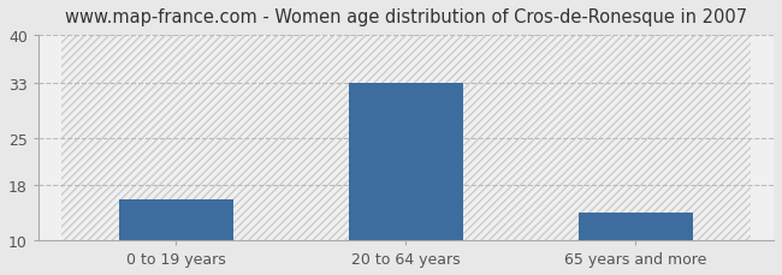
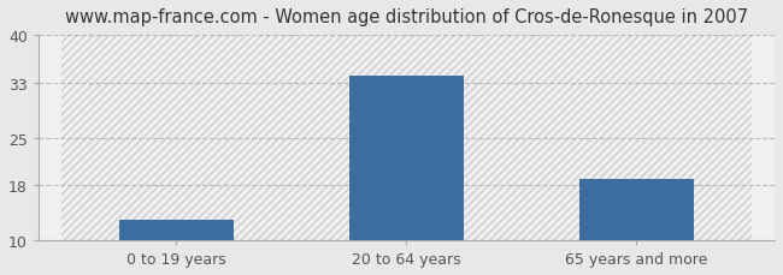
0 to 19 years: 16 -> 13
20 to 64 years: 33 -> 34
65 years and more: 14 -> 19
